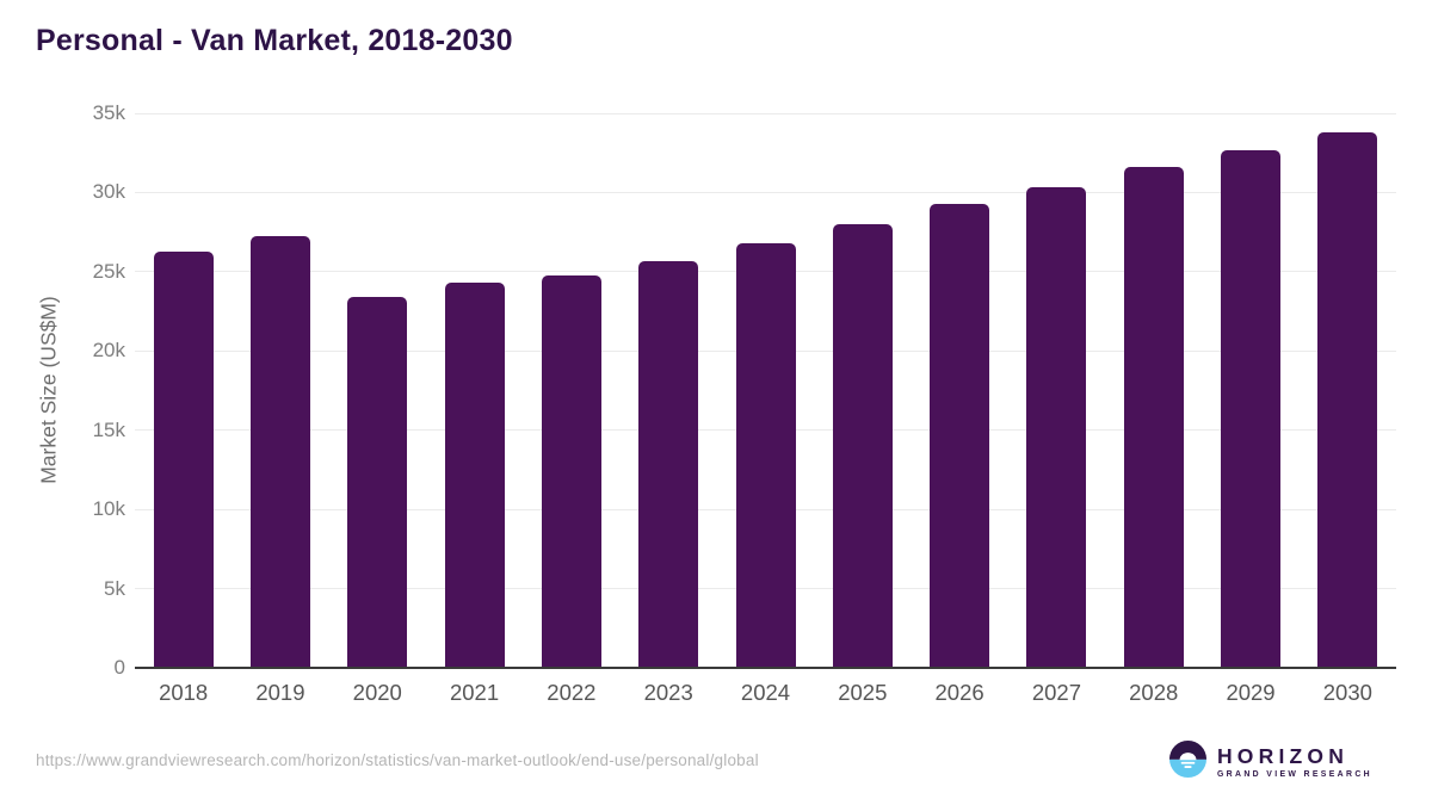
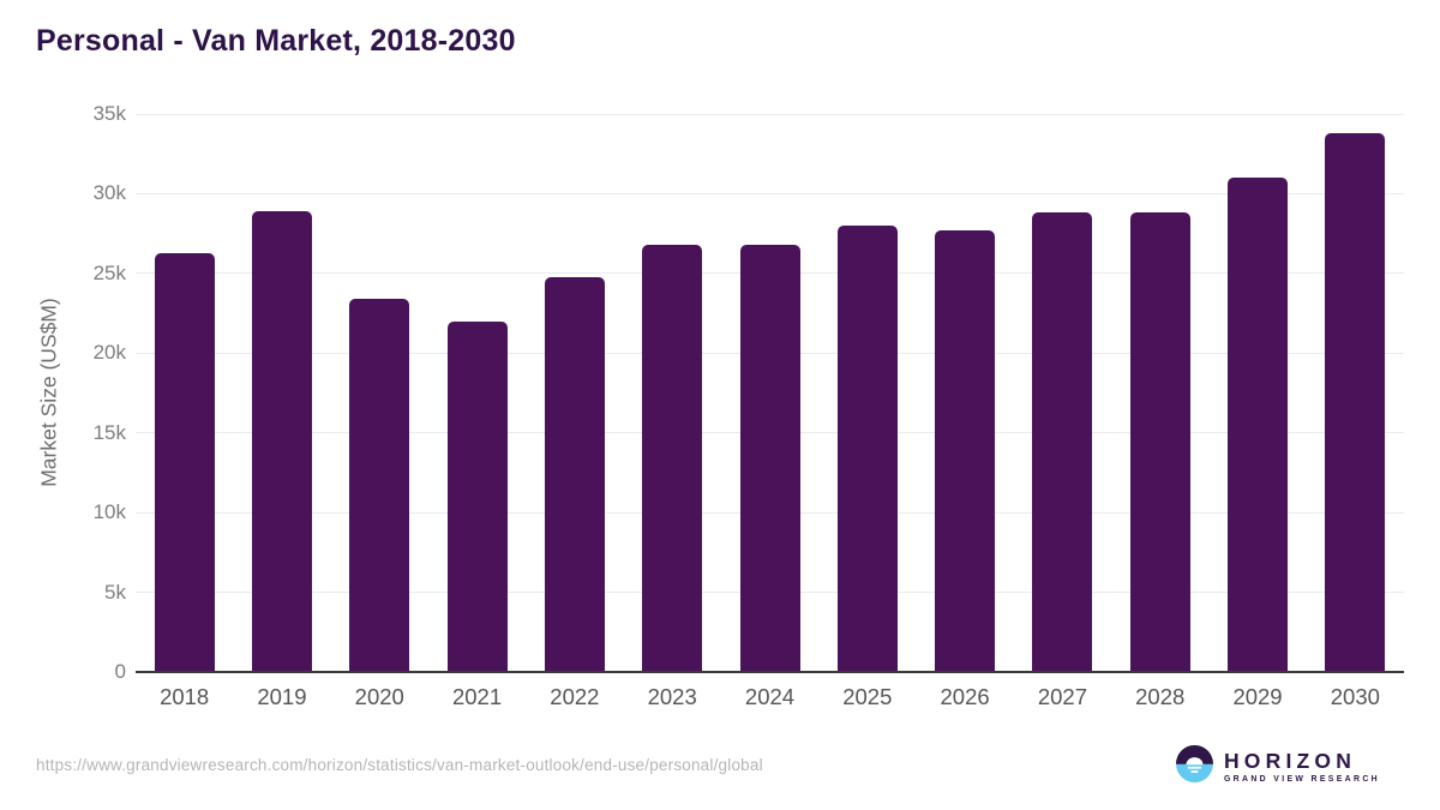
2019: 27.2k -> 28.9k
2021: 24.3k -> 22.0k
2023: 25.7k -> 26.8k
2026: 29.2k -> 27.7k
2027: 30.4k -> 28.8k
2028: 31.6k -> 28.8k
2029: 32.7k -> 31.0k
